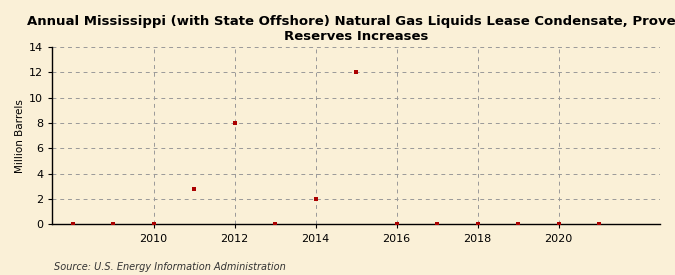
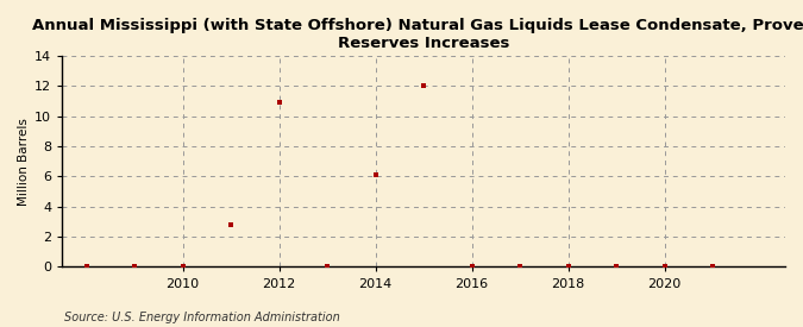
2012: 8.0 -> 10.9
2014: 2.0 -> 6.1
